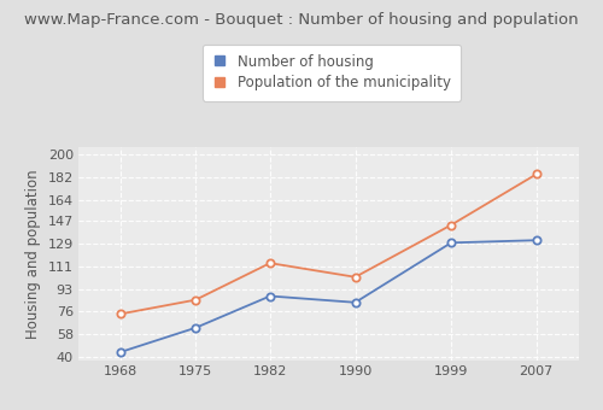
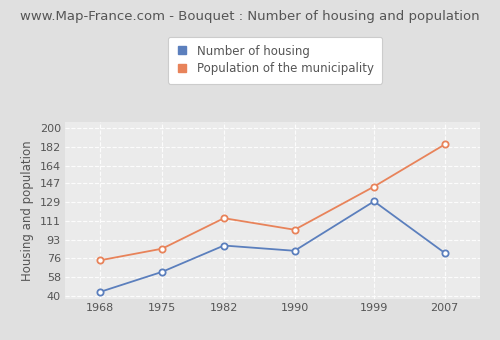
Number of housing/2007: 132 -> 81
